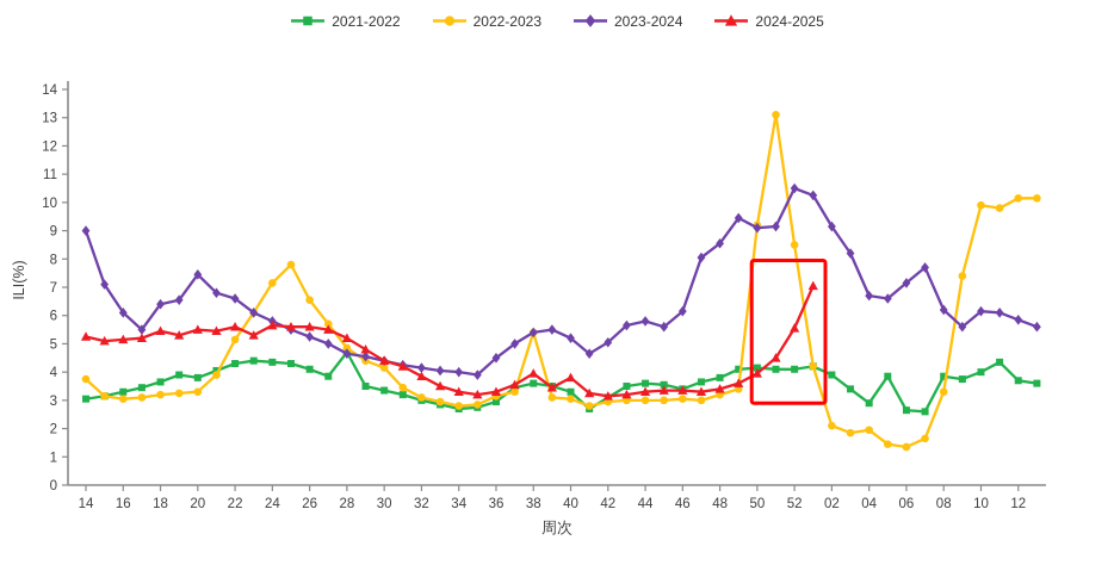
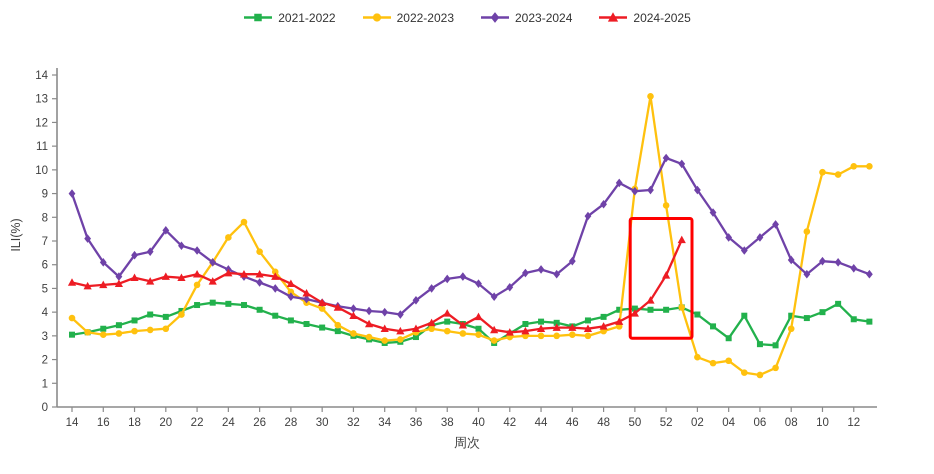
2021-2022/28: 4.7 -> 3.6
2022-2023/38: 5.4 -> 3.2
2023-2024/04: 6.7 -> 7.2
